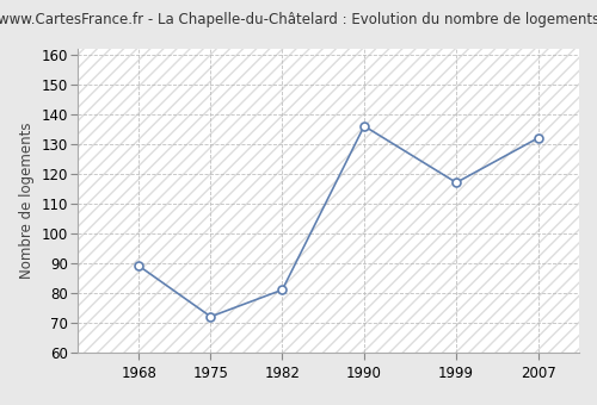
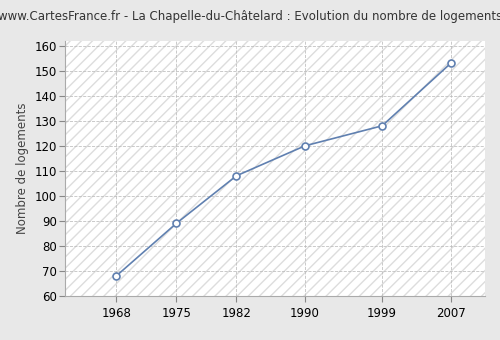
1968: 89 -> 68
1975: 72 -> 89
1982: 81 -> 108
1990: 136 -> 120
1999: 117 -> 128
2007: 132 -> 153
